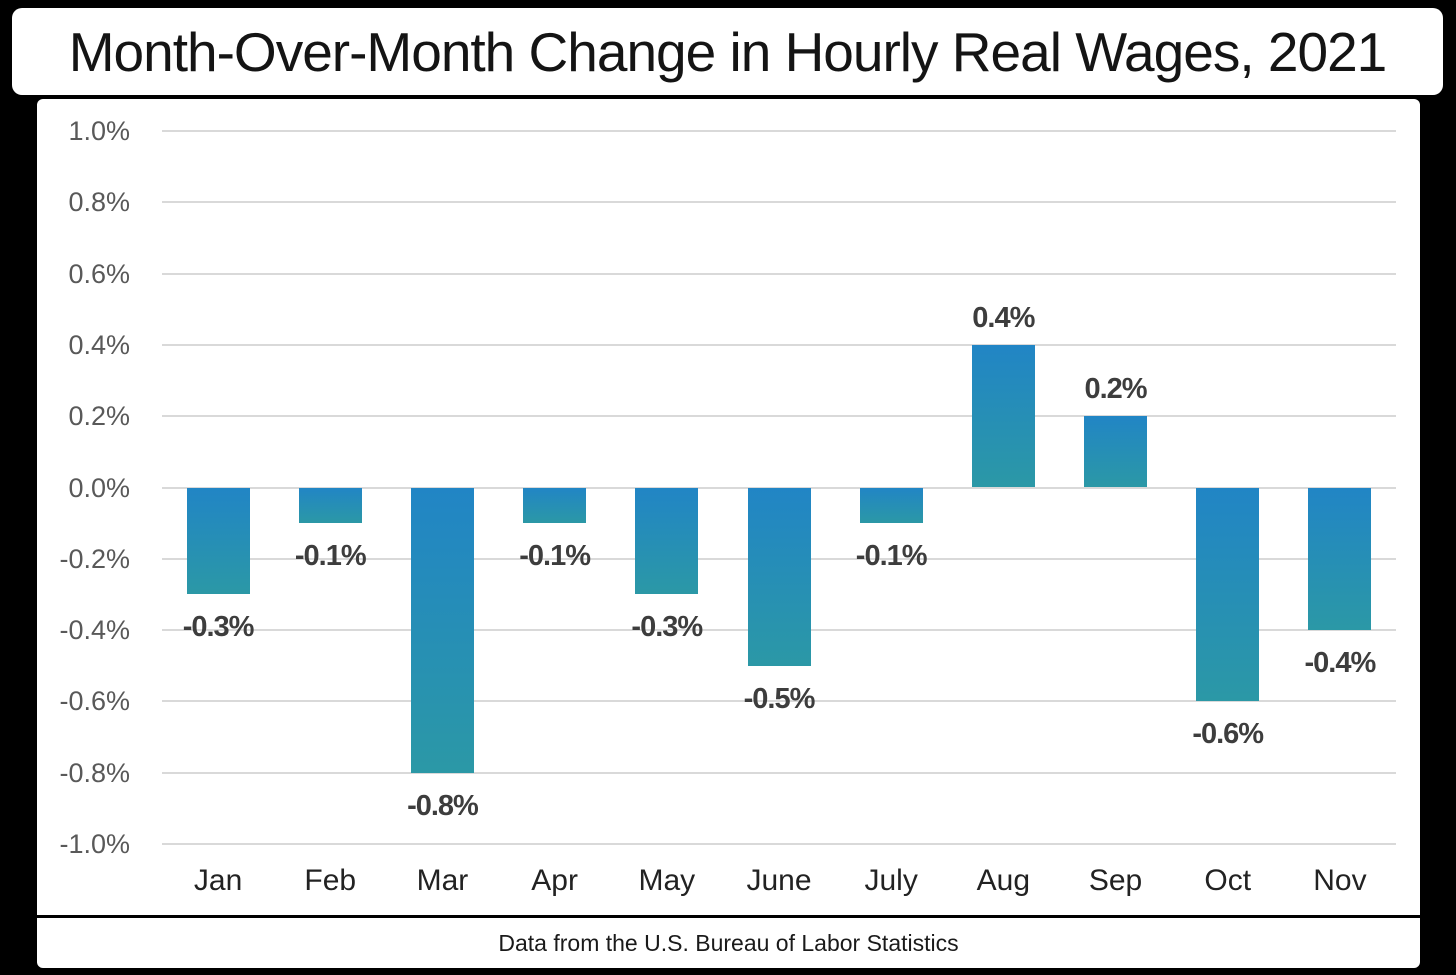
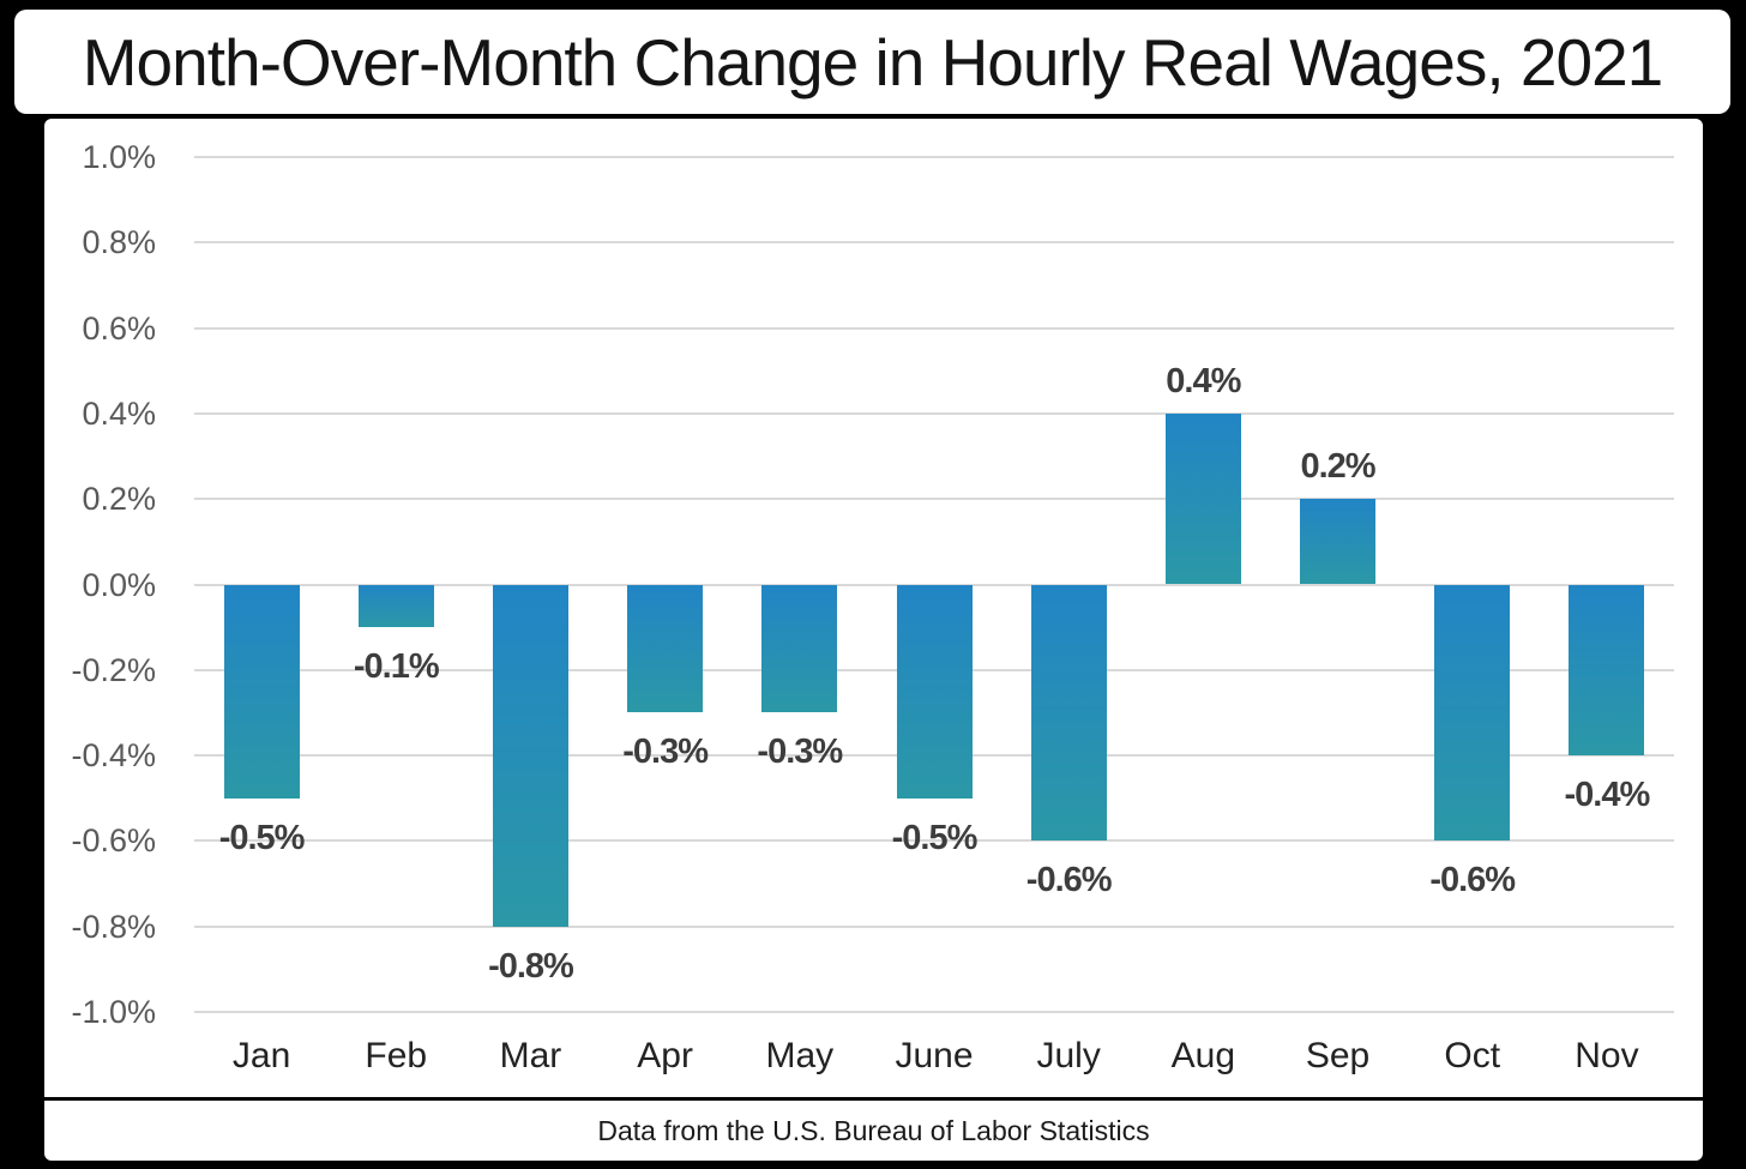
Jan: -0.3% -> -0.5%
Apr: -0.1% -> -0.3%
July: -0.1% -> -0.6%
